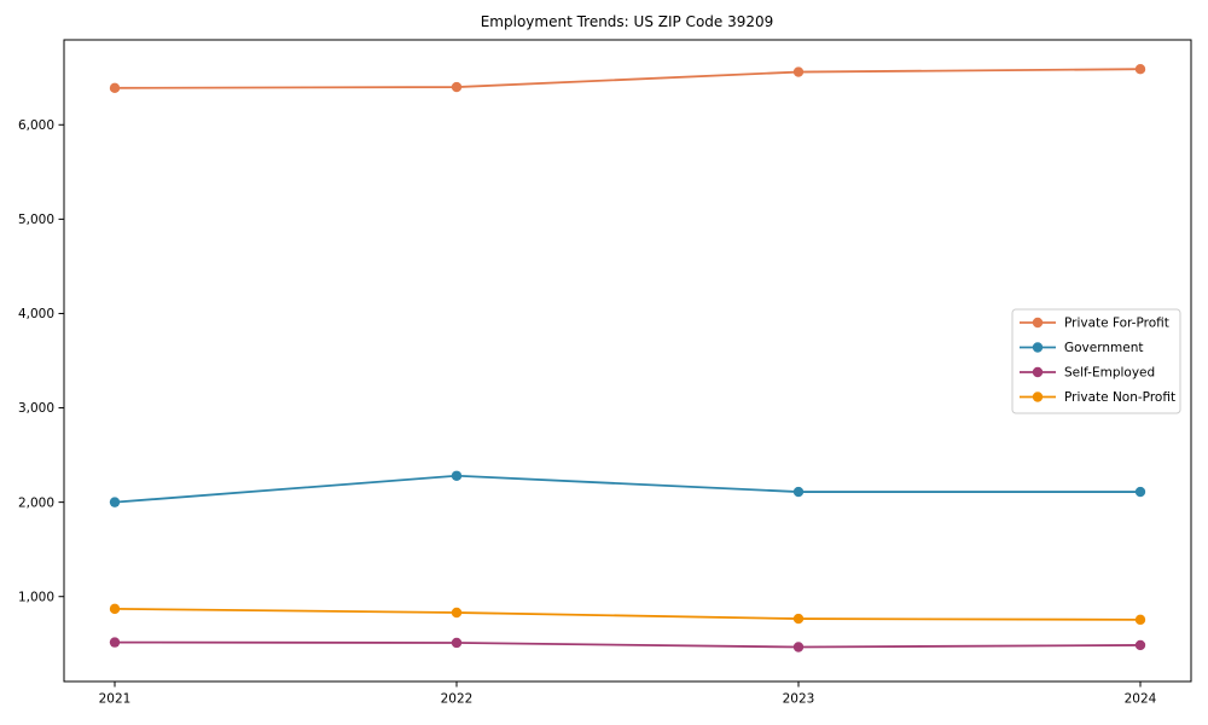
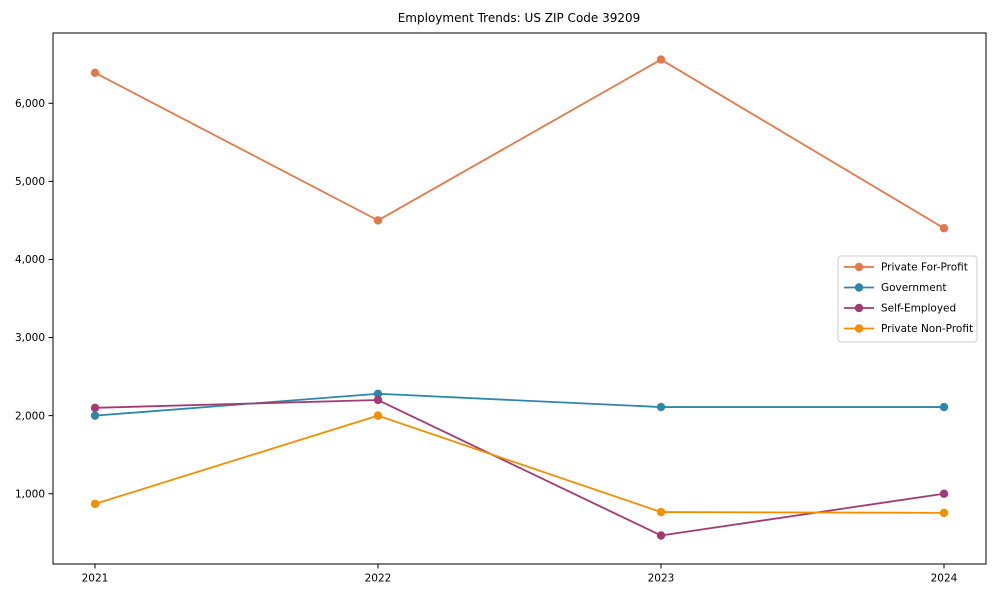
Self-Employed/2021: 500 -> 2100
Private For-Profit/2022: 6400 -> 4500
Self-Employed/2022: 500 -> 2200
Private Non-Profit/2022: 800 -> 2000
Private For-Profit/2024: 6600 -> 4400
Self-Employed/2024: 500 -> 1000
